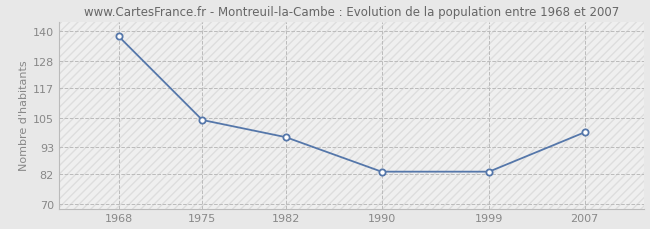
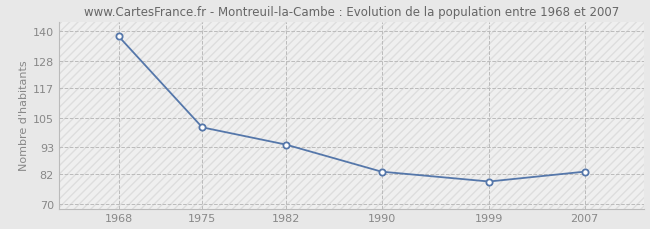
1975: 104 -> 101
1982: 97 -> 94
1999: 83 -> 79
2007: 99 -> 83
